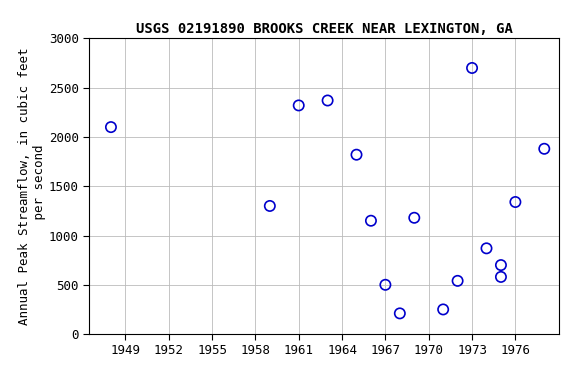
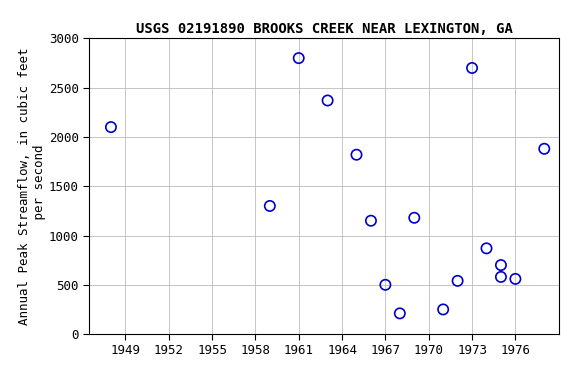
1961: 2320 -> 2800
1976: 1340 -> 560
